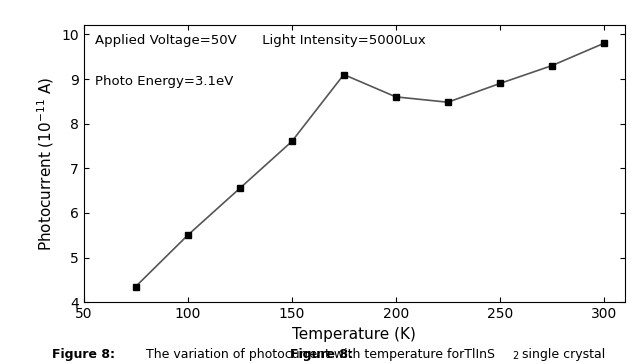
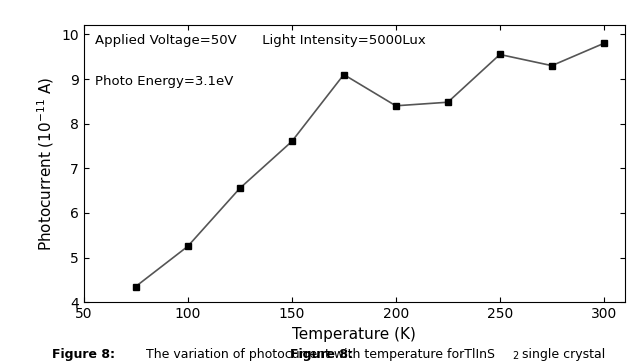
100: 5.50 -> 5.25
200: 8.60 -> 8.40
250: 8.90 -> 9.55
